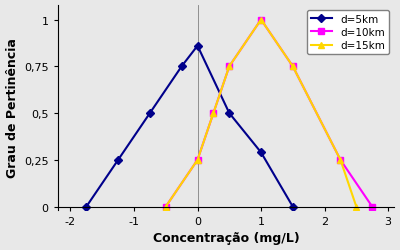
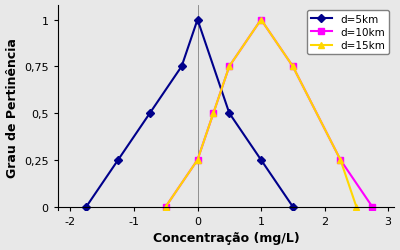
d=5km/0: 0,86 -> 1,00
d=5km/1: 0,29 -> 0,25
